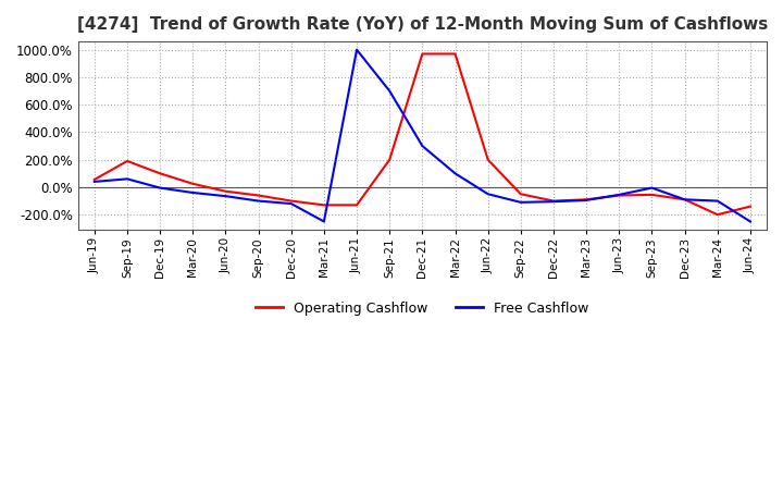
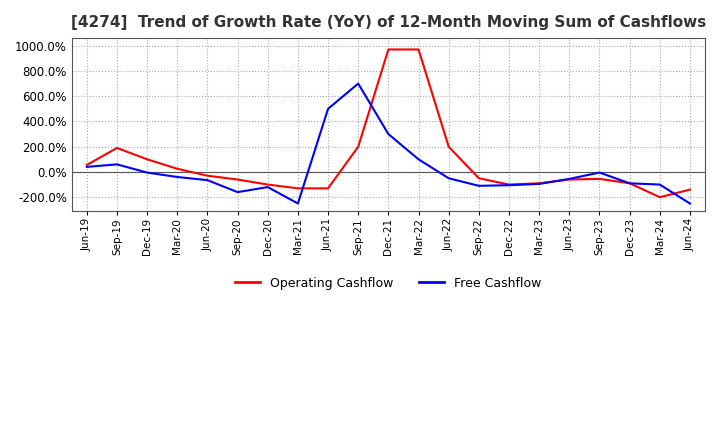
Free Cashflow/Sep-20: -100% -> -160%
Free Cashflow/Jun-21: 1000% -> 500%
